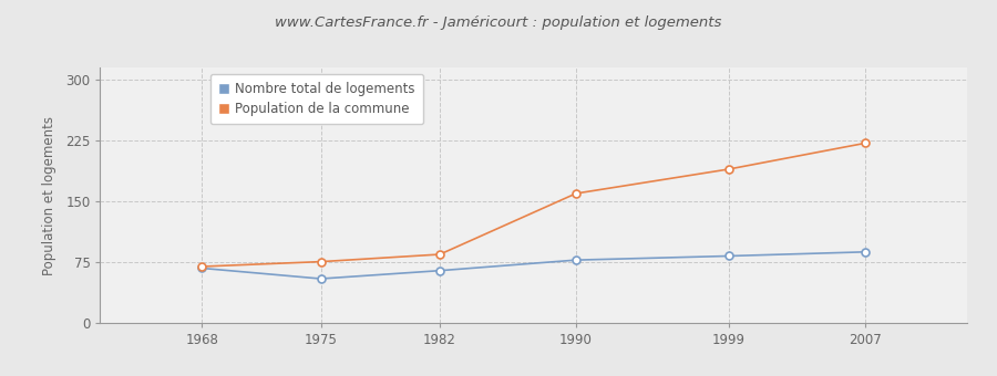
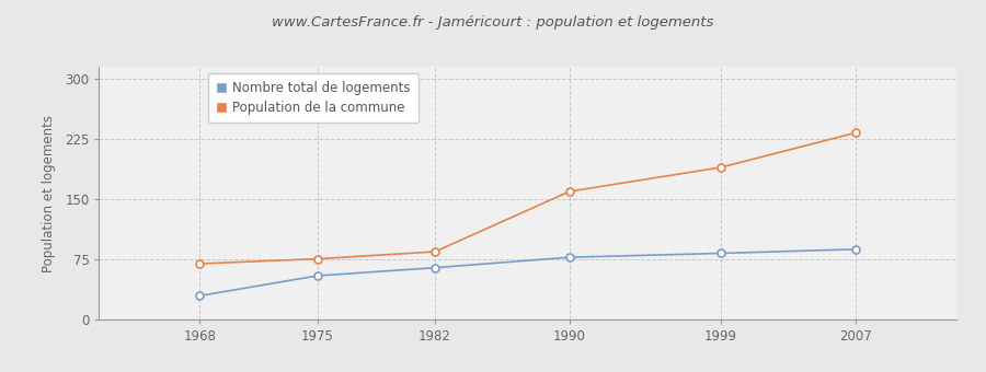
Nombre total de logements/1968: 68 -> 30
Population de la commune/2007: 222 -> 233
